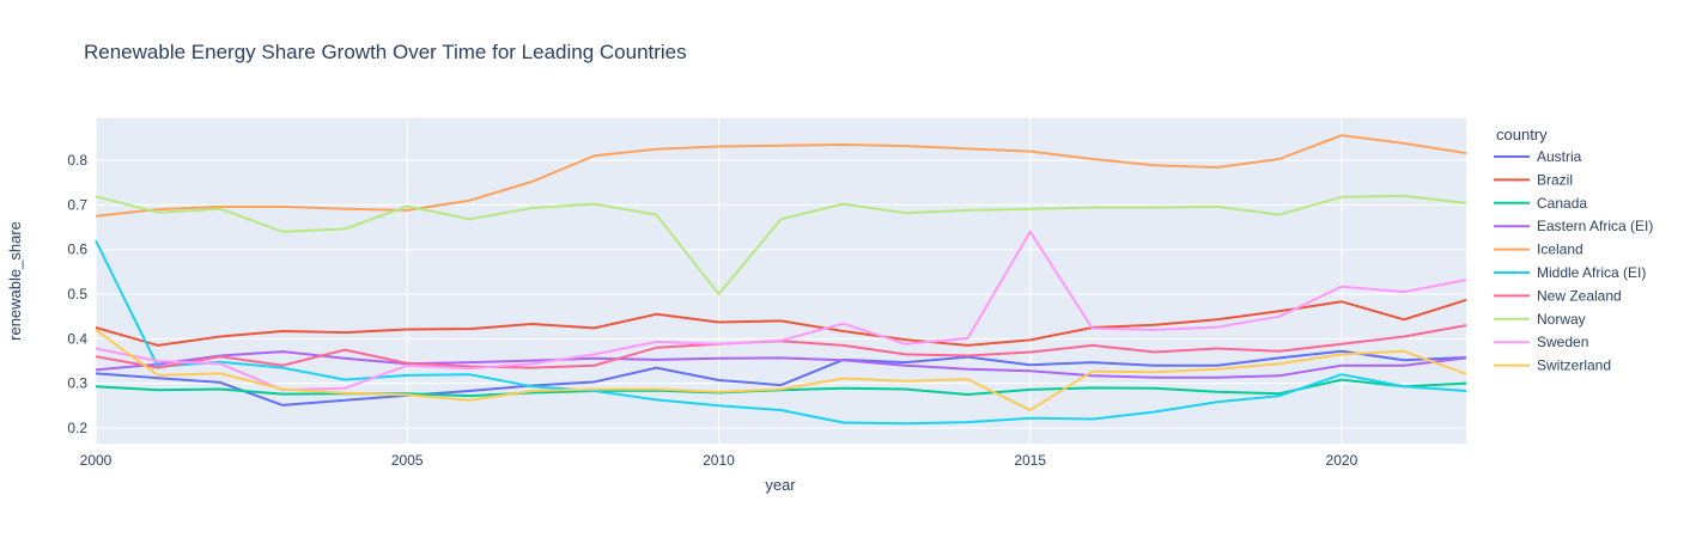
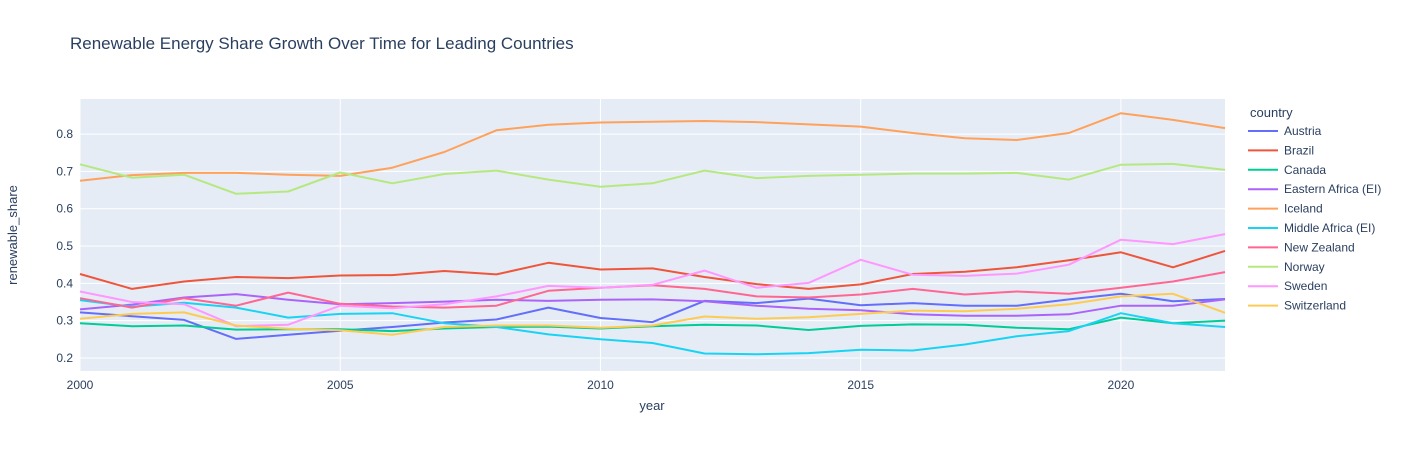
Middle Africa (EI)/2000: 0.62 -> 0.35
Switzerland/2000: 0.42 -> 0.30
Norway/2010: 0.50 -> 0.66
Sweden/2015: 0.64 -> 0.46
Switzerland/2015: 0.24 -> 0.32
